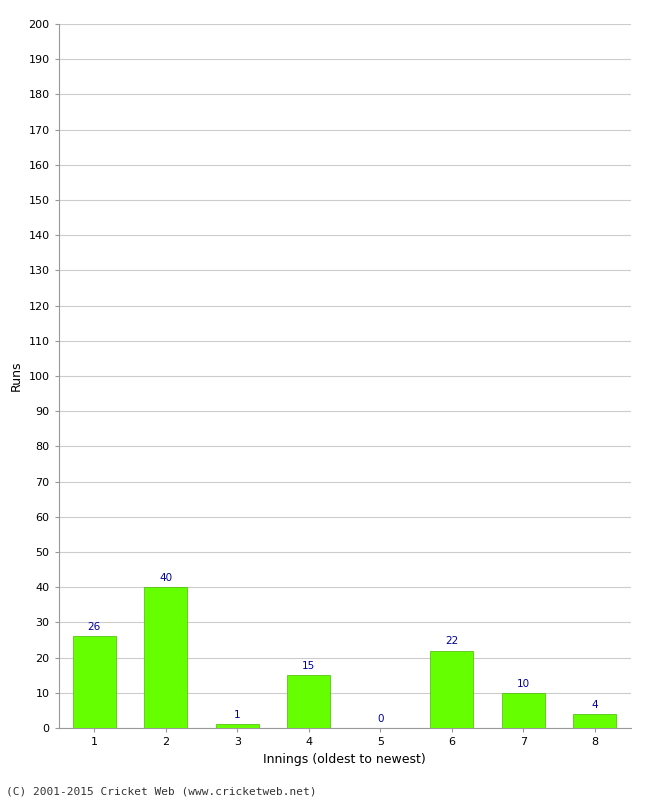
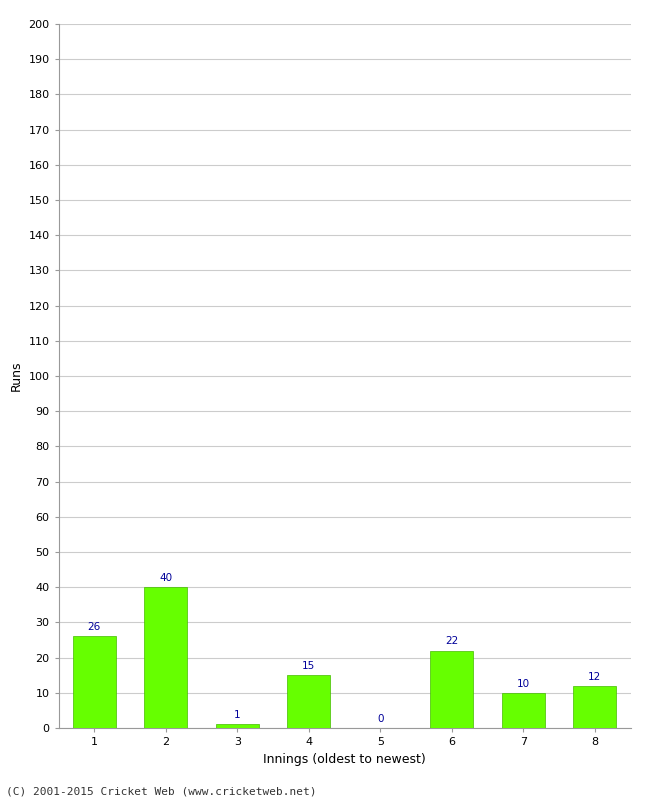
8: 4 -> 12
